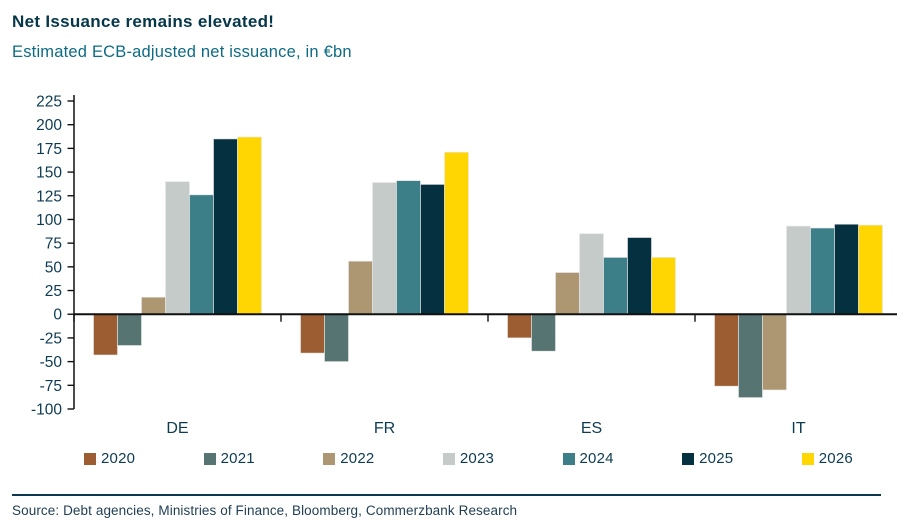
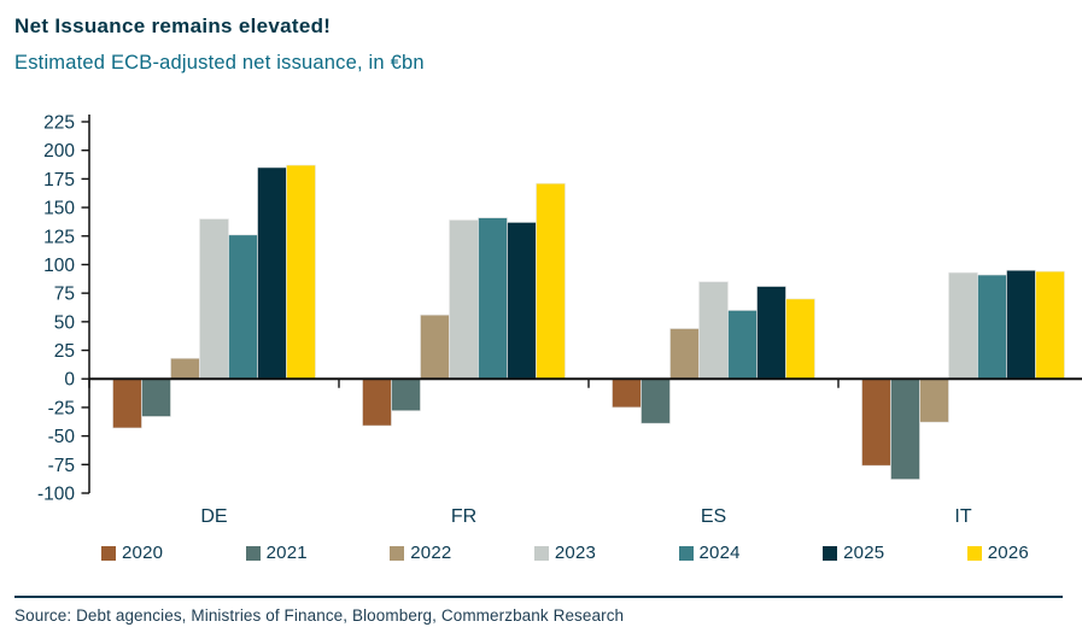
2021/FR: -50 -> -30
2026/ES: 60 -> 70
2022/IT: -80 -> -40
